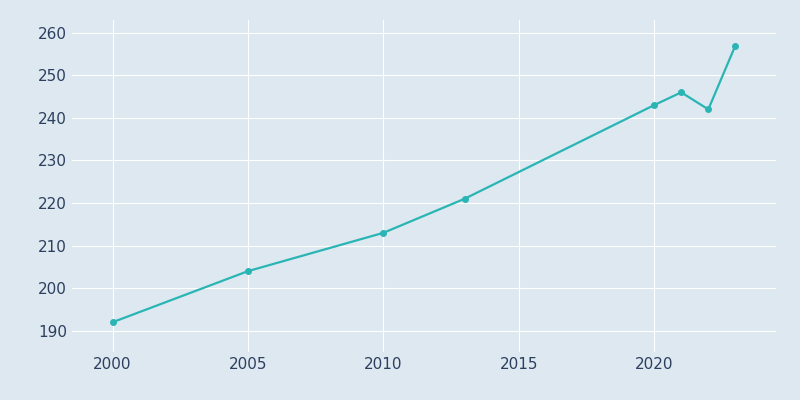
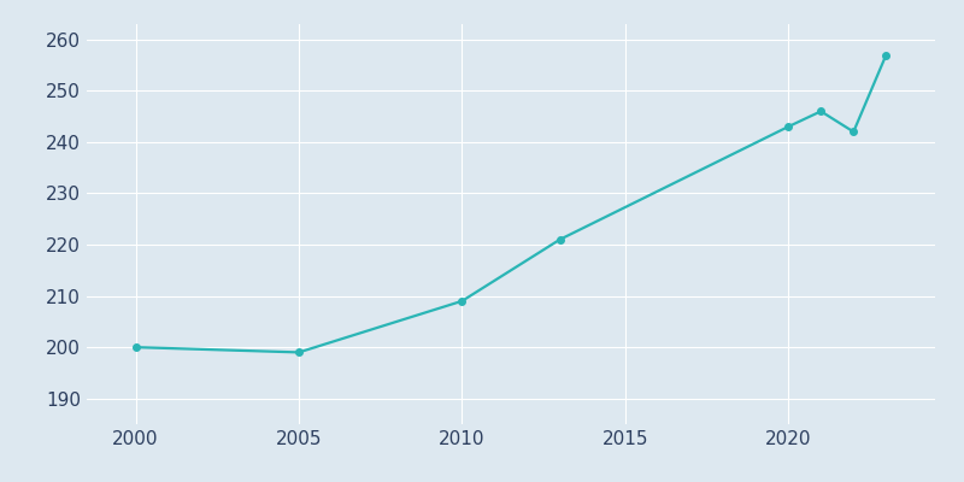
2000: 192 -> 200
2005: 204 -> 199
2010: 213 -> 209
